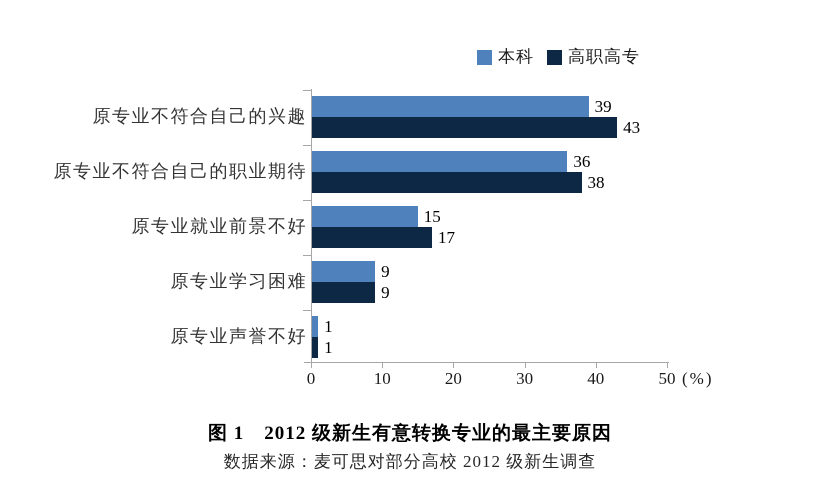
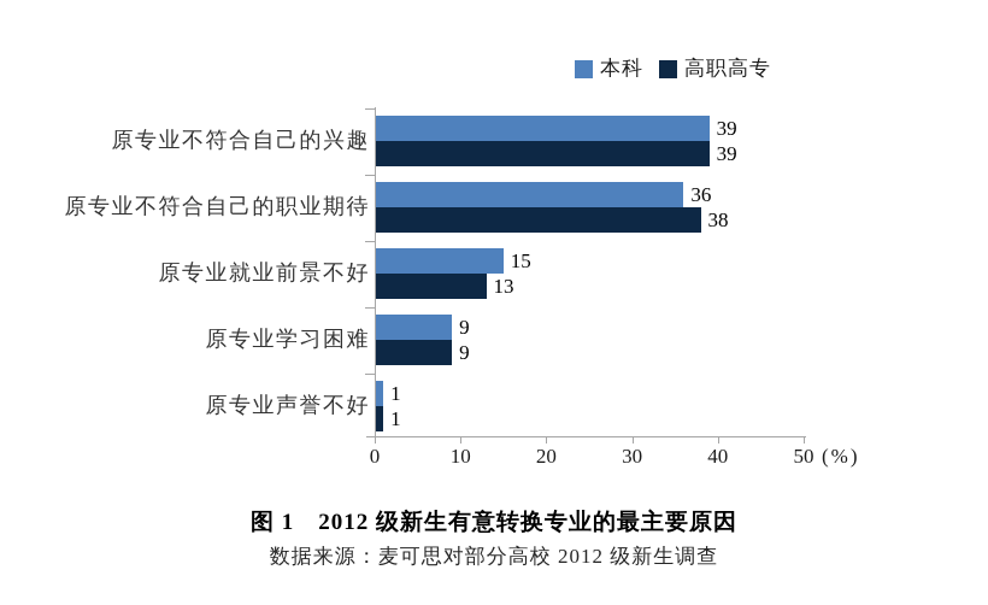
高职高专/原专业不符合自己的兴趣: 43 -> 39
高职高专/原专业就业前景不好: 17 -> 13
